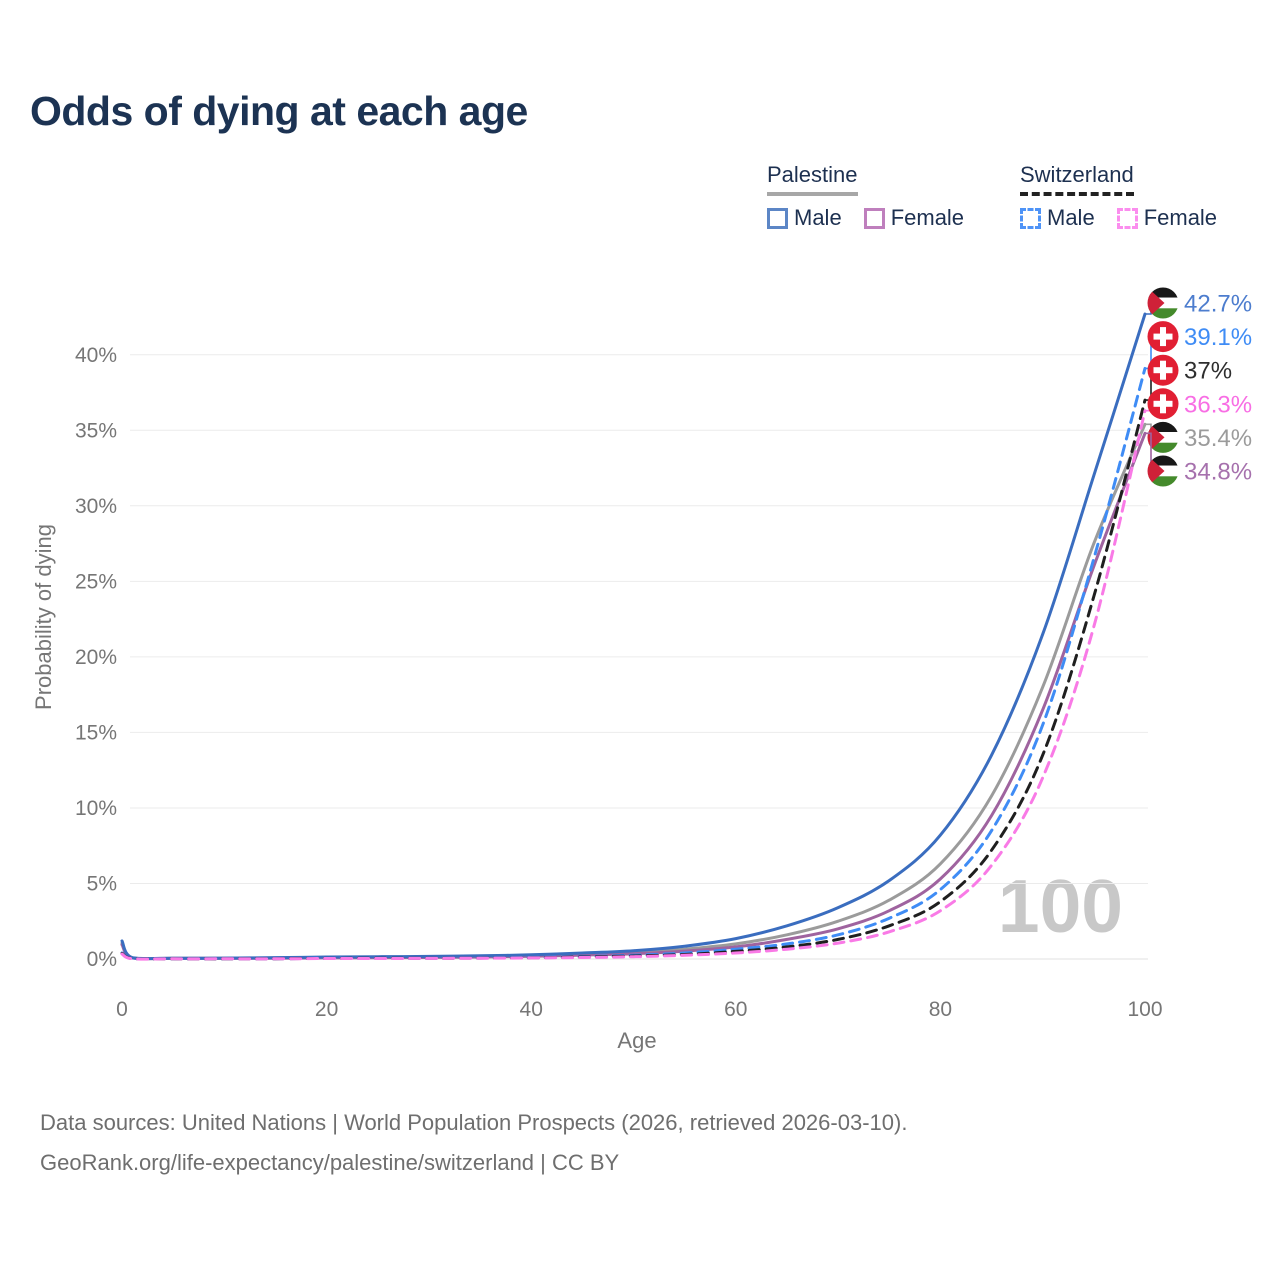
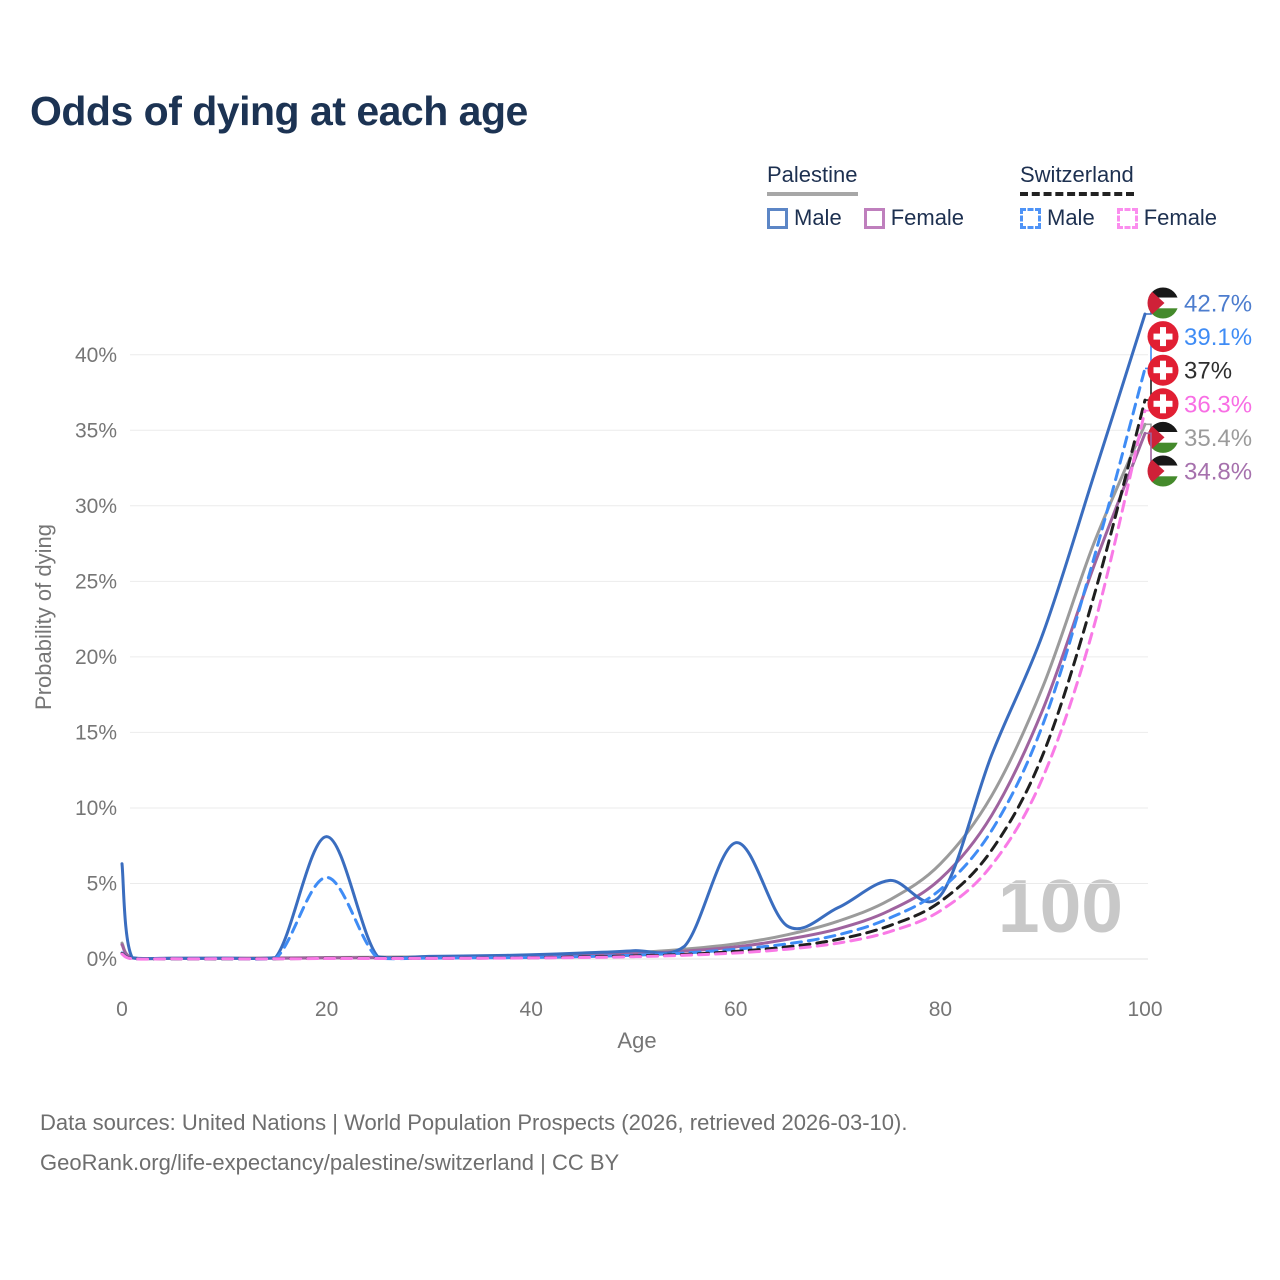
Palestine Male/0: 1.2% -> 6.3%
Palestine Male/20: 0.1% -> 8.1%
Switzerland Male/20: 0.1% -> 5.4%
Palestine Male/60: 1.4% -> 7.7%
Palestine Male/80: 8.2% -> 4.2%
